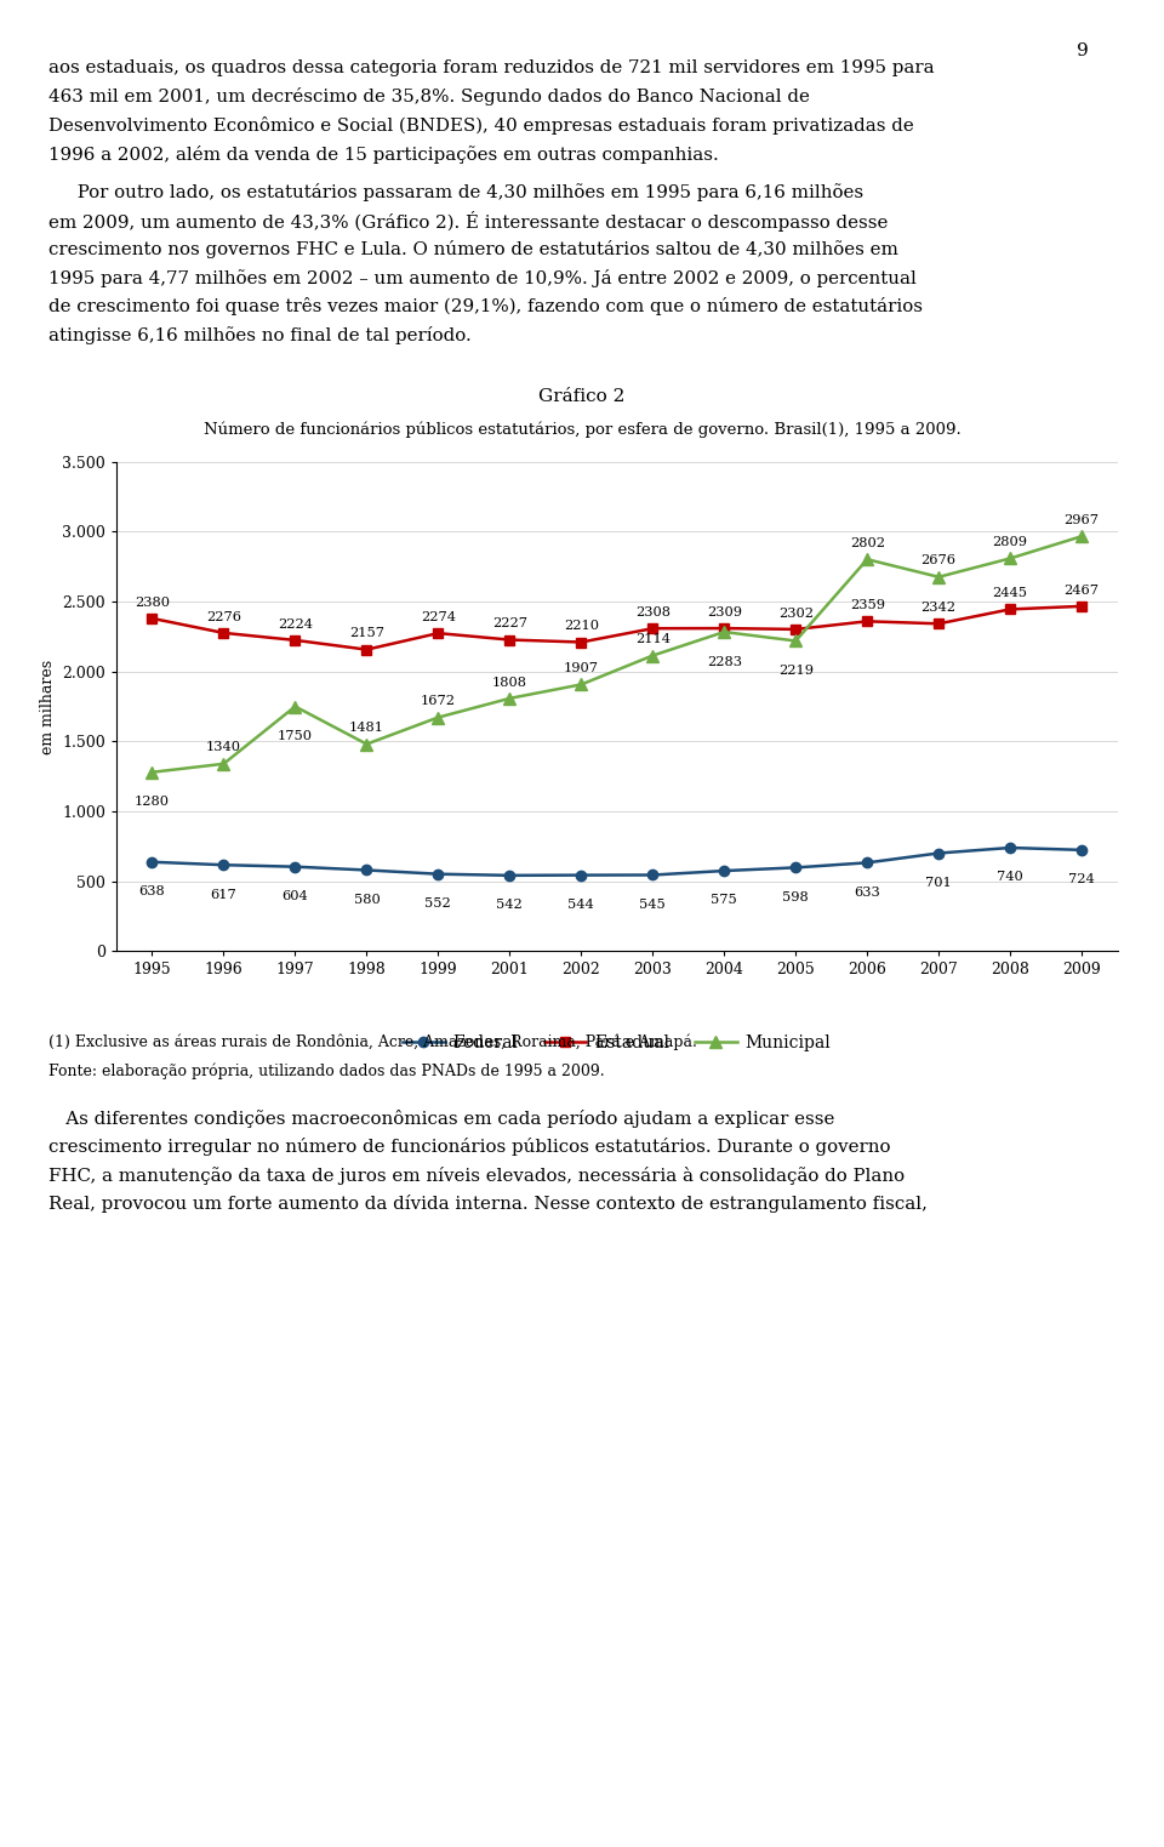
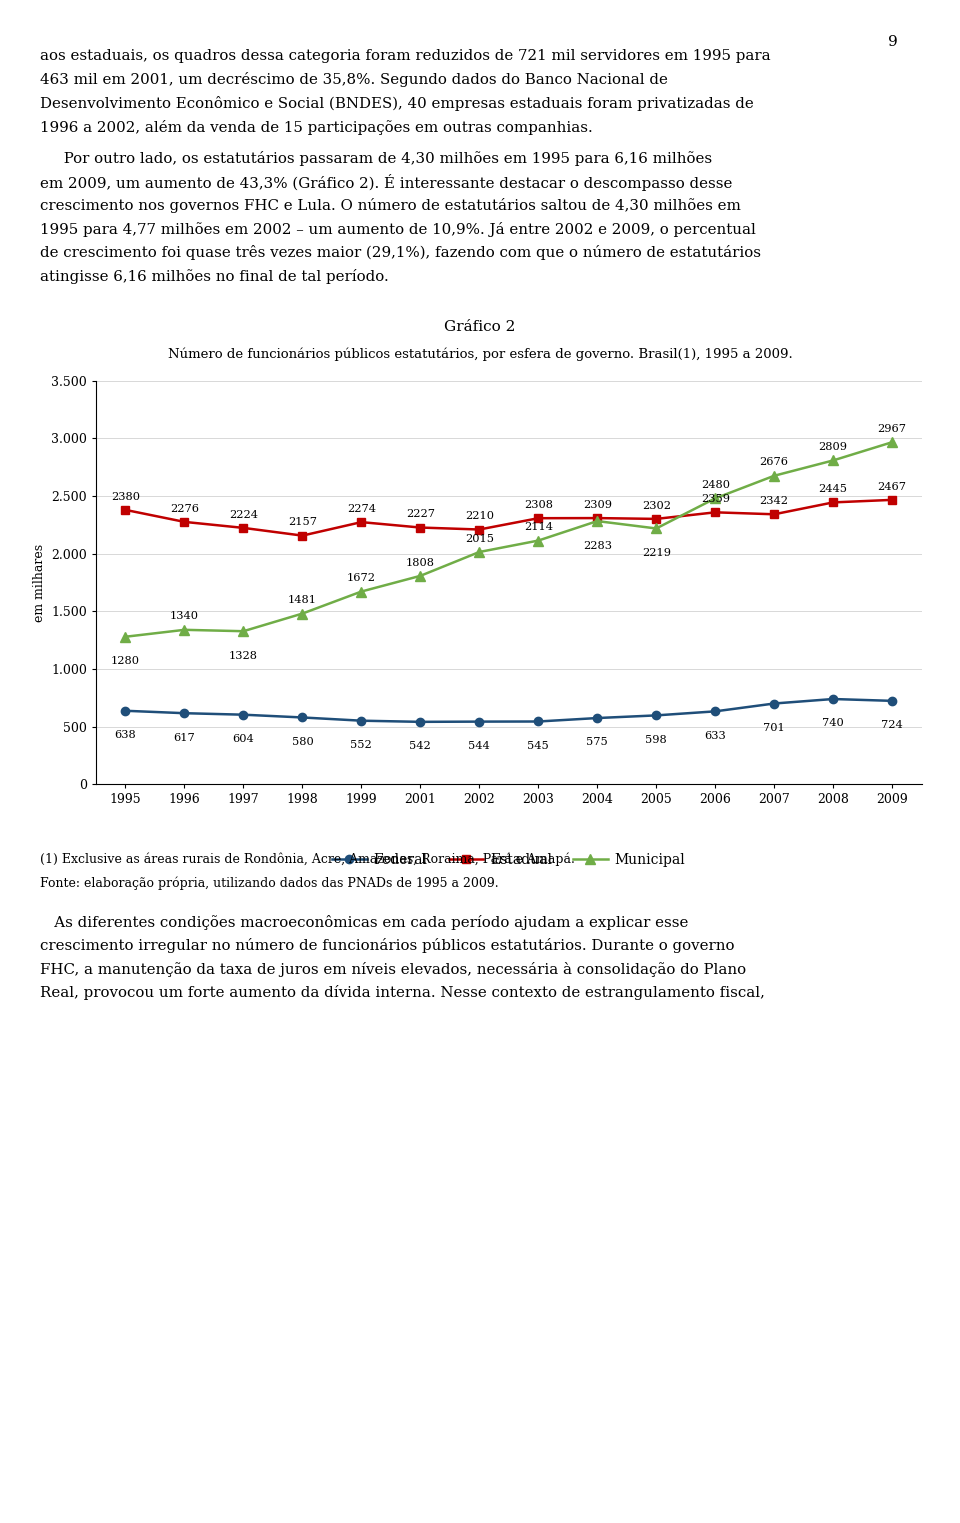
Municipal/1997: 1750 -> 1328
Municipal/2002: 1907 -> 2015
Municipal/2006: 2802 -> 2480
